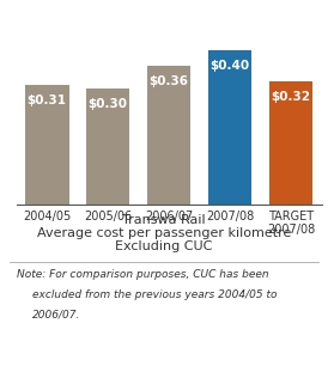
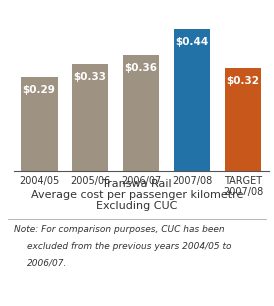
2004/05: $0.31 -> $0.29
2005/06: $0.30 -> $0.33
2007/08: $0.40 -> $0.44
